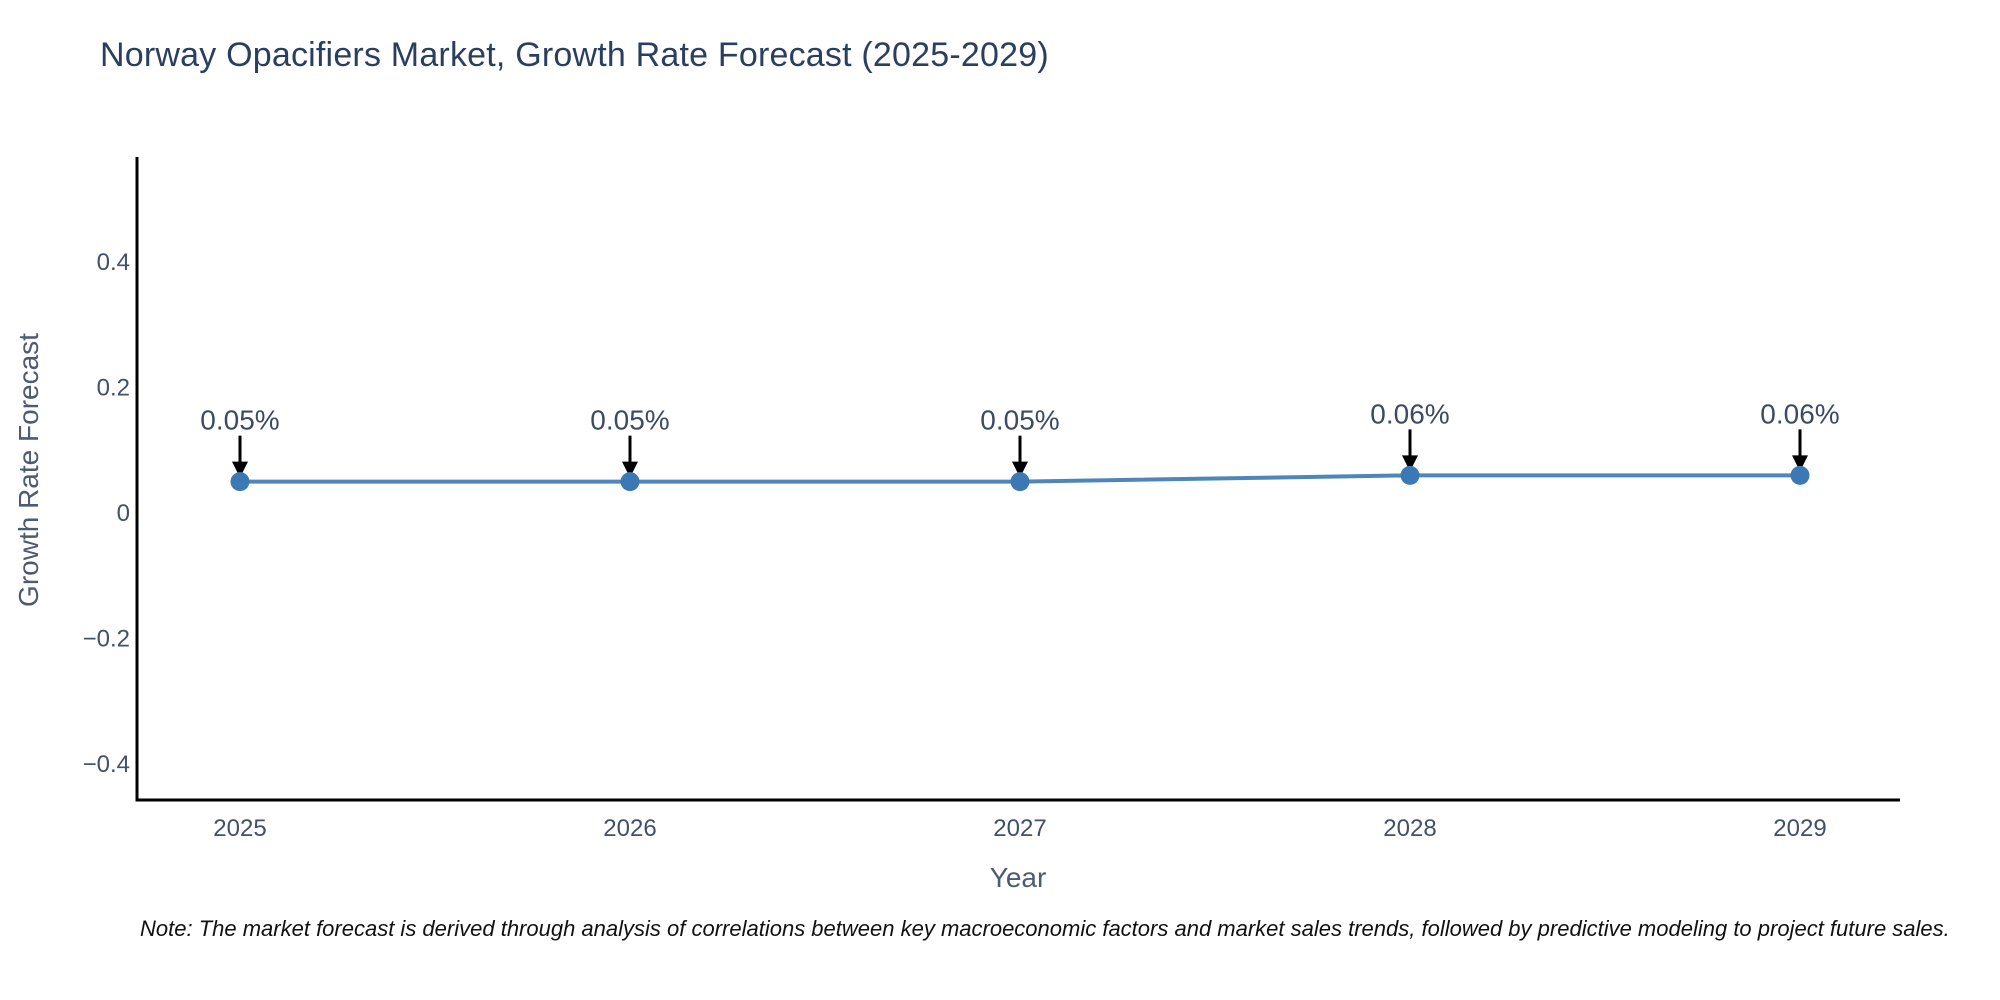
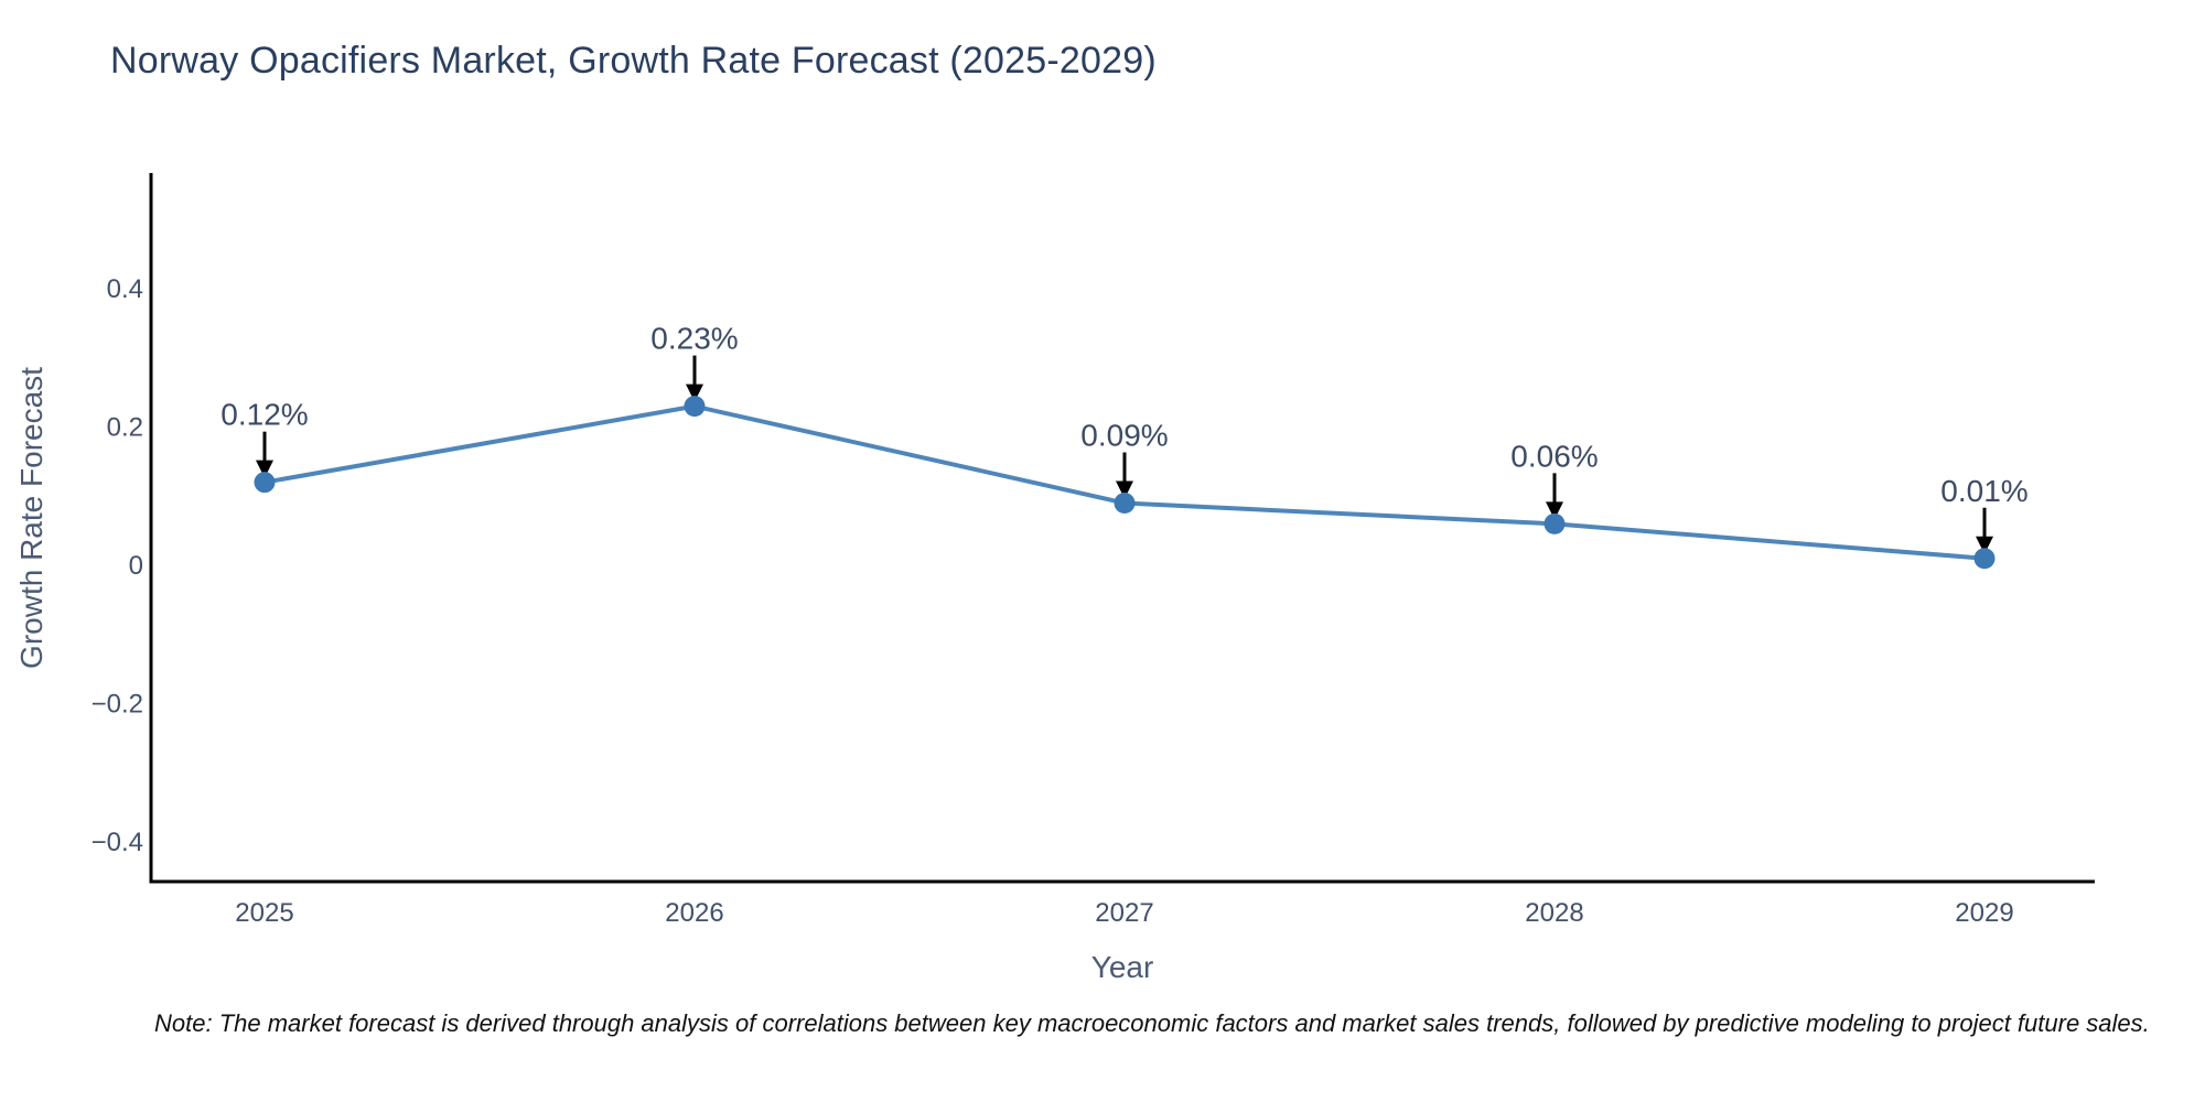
2025: 0.05% -> 0.12%
2026: 0.05% -> 0.23%
2027: 0.05% -> 0.09%
2029: 0.06% -> 0.01%
